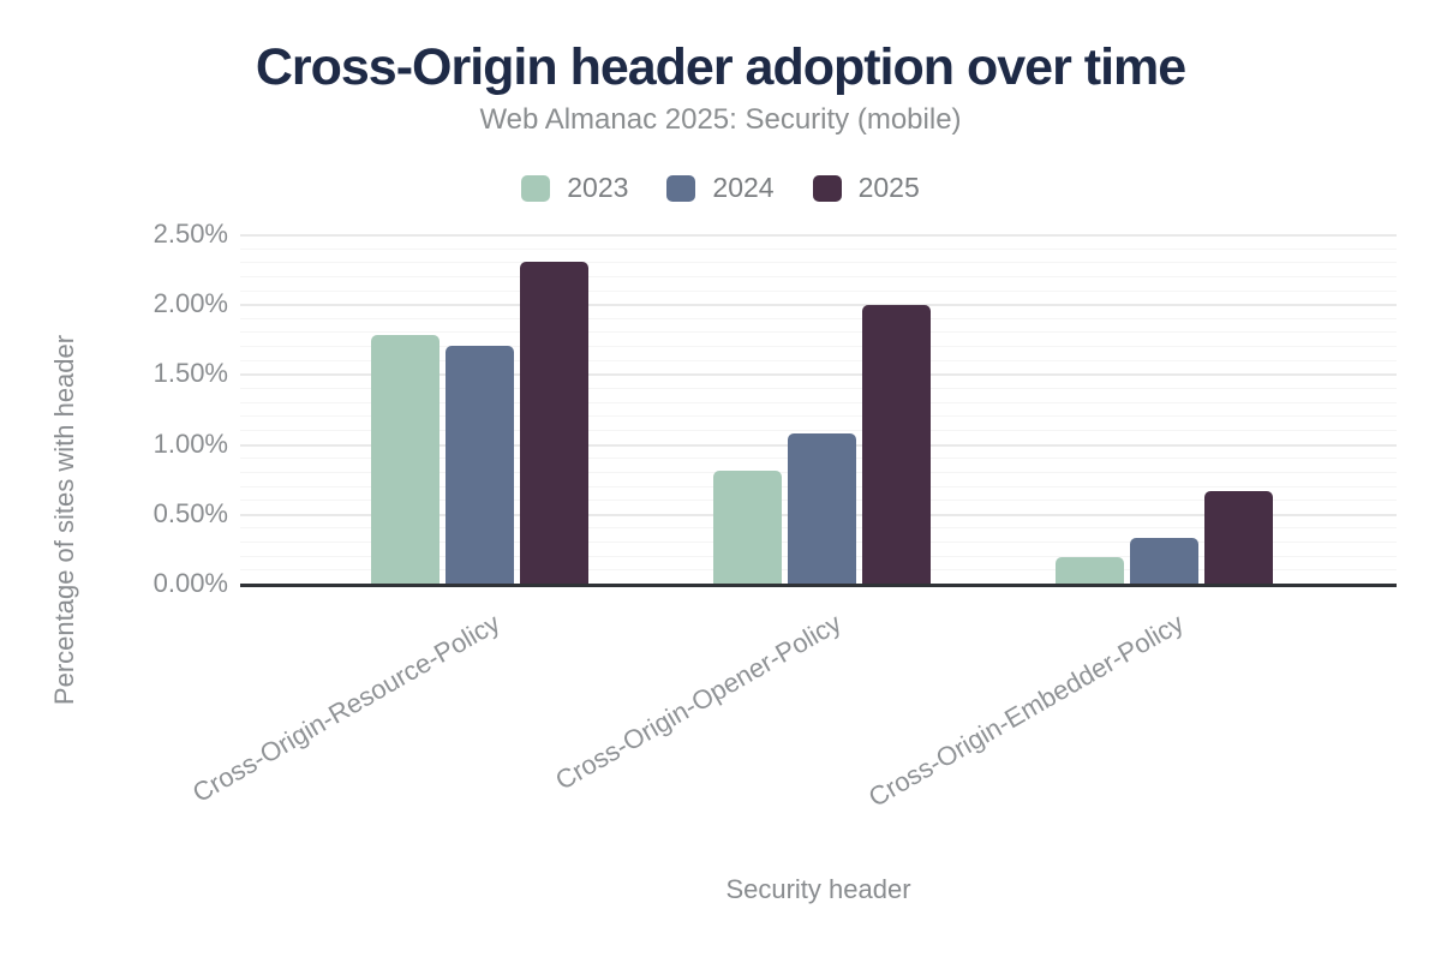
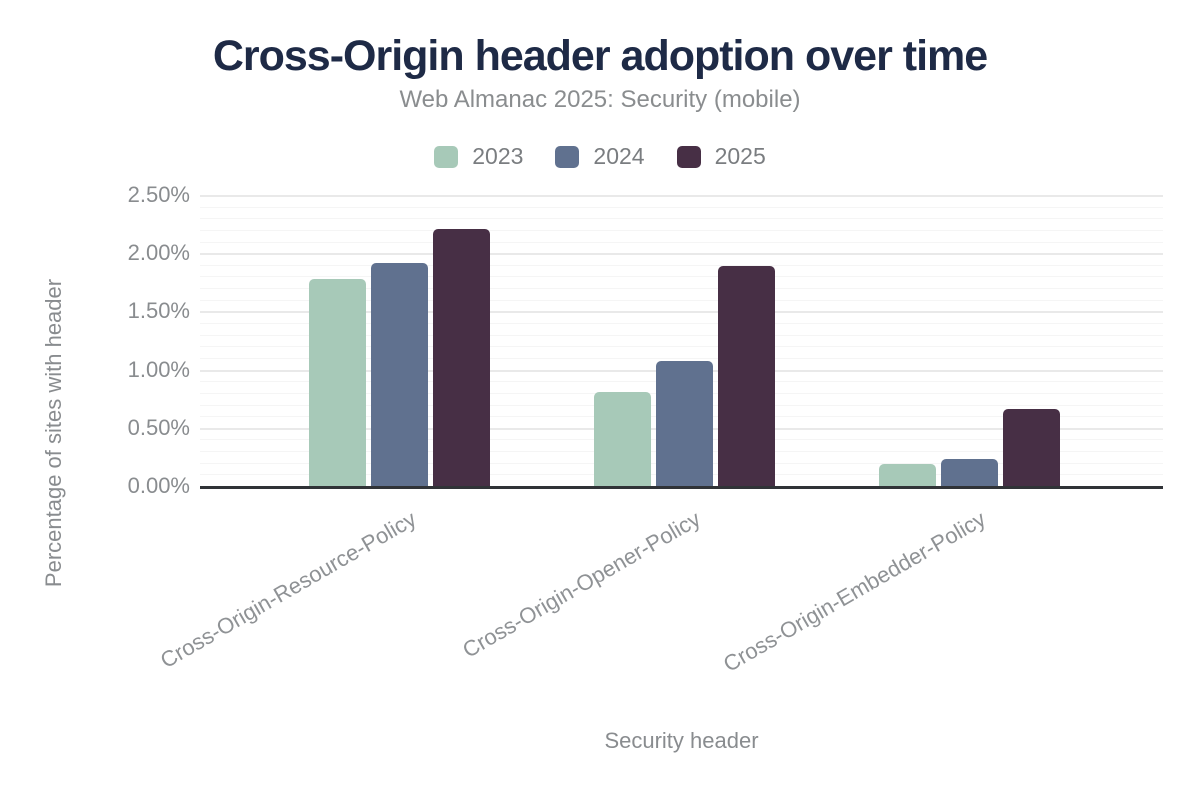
2024/Cross-Origin-Resource-Policy: 1.70% -> 1.92%
2025/Cross-Origin-Resource-Policy: 2.30% -> 2.21%
2025/Cross-Origin-Opener-Policy: 1.99% -> 1.89%
2024/Cross-Origin-Embedder-Policy: 0.33% -> 0.23%
